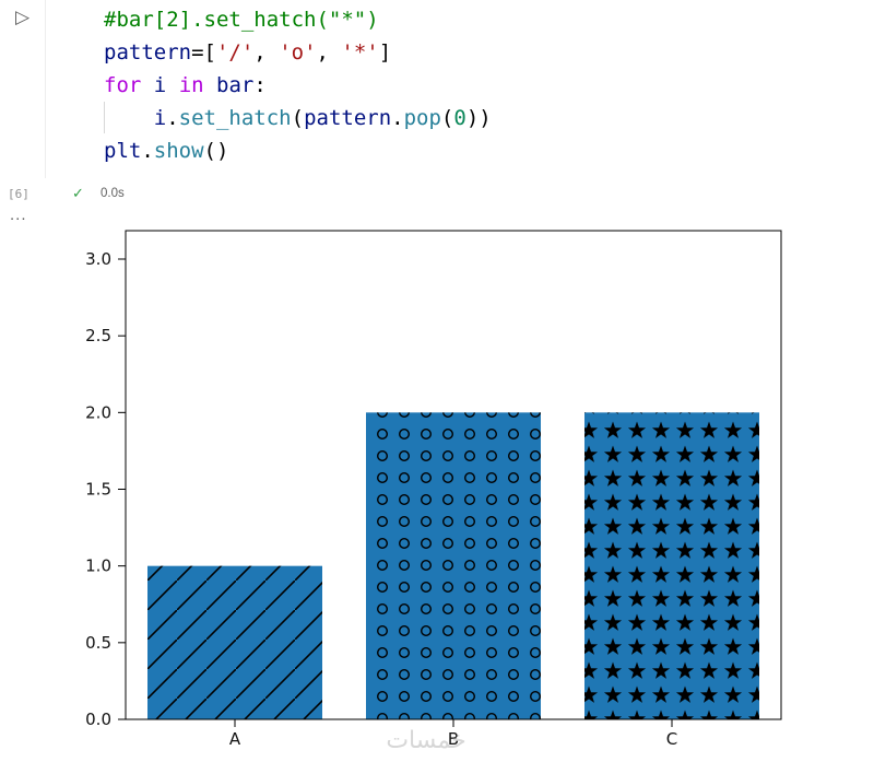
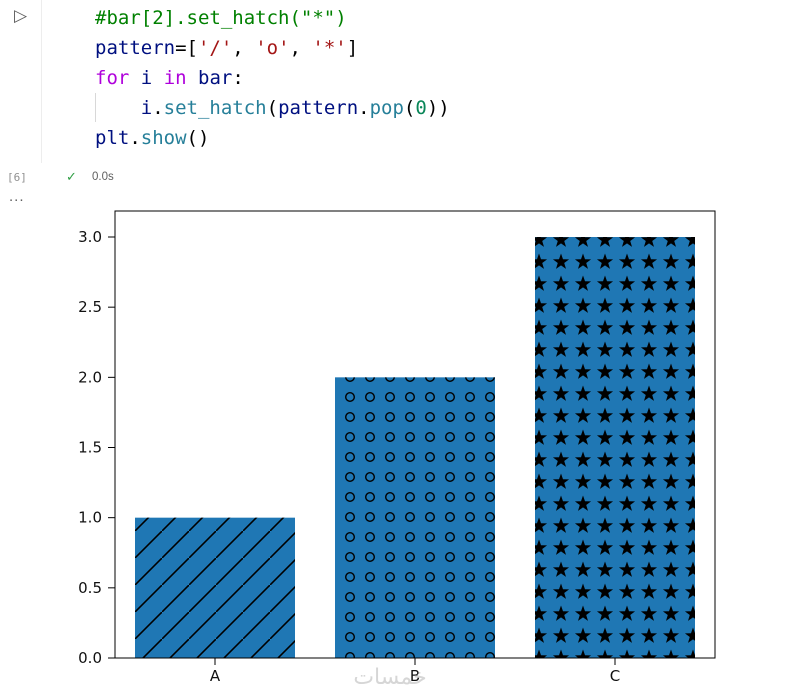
C: 2 -> 3
